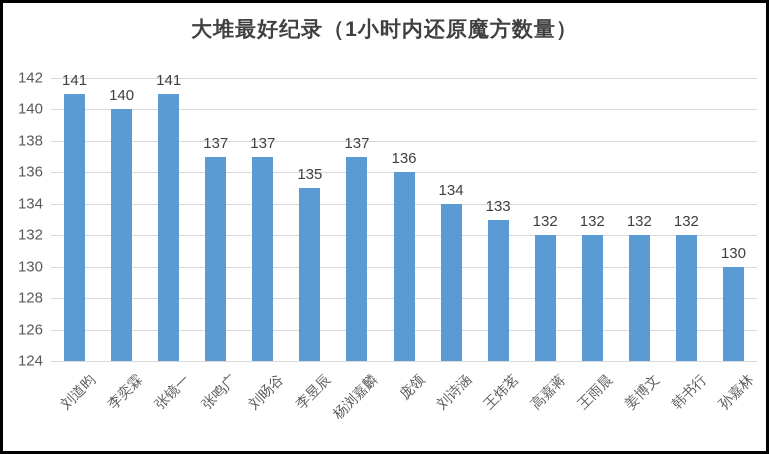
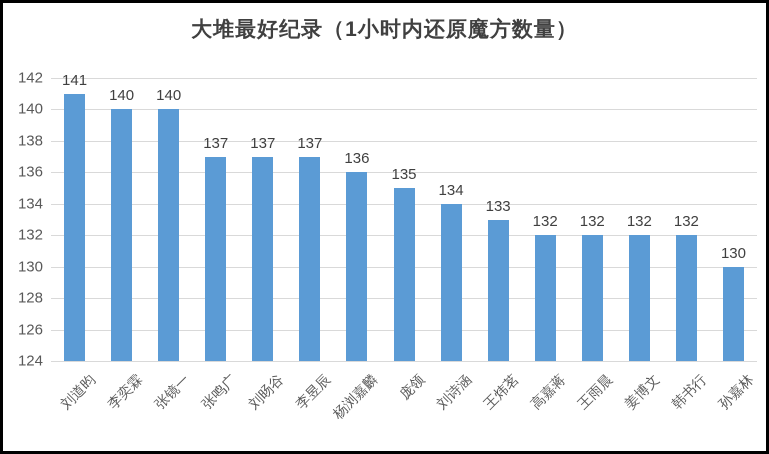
张镜一: 141 -> 140
李昱辰: 135 -> 137
杨浏嘉麟: 137 -> 136
庞领: 136 -> 135
